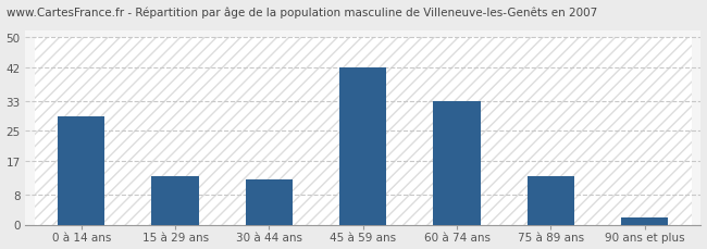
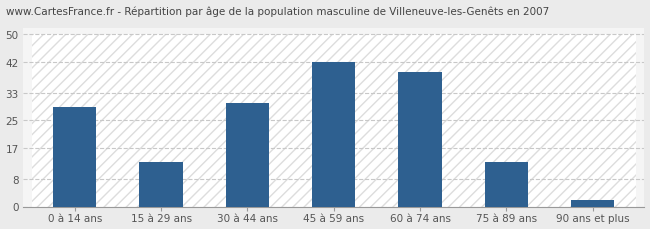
30 à 44 ans: 12 -> 30
60 à 74 ans: 33 -> 39
